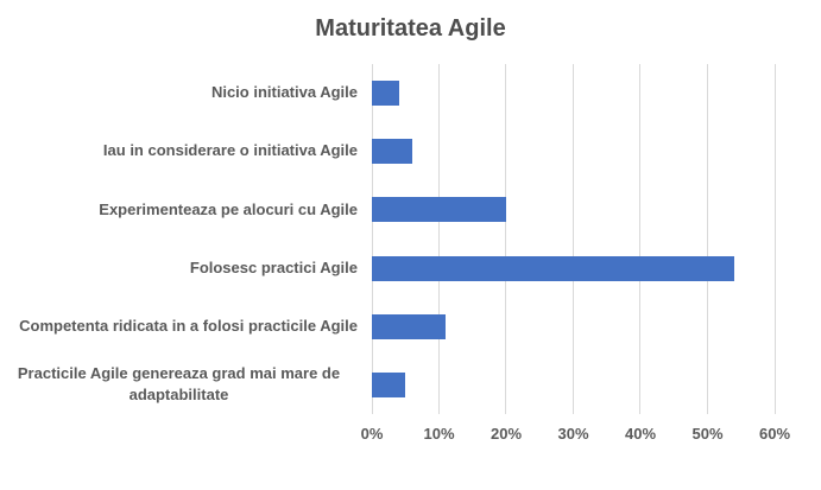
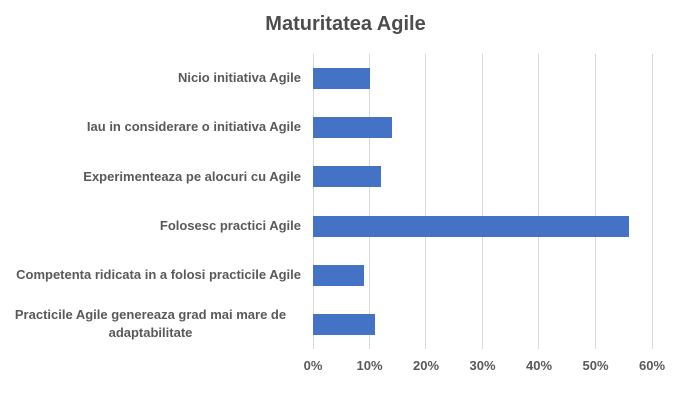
Nicio initiativa Agile: 4% -> 10%
Iau in considerare o initiativa Agile: 6% -> 14%
Experimenteaza pe alocuri cu Agile: 20% -> 12%
Folosesc practici Agile: 54% -> 56%
Competenta ridicata in a folosi practicile Agile: 11% -> 9%
Practicile Agile genereaza grad mai mare de adaptabilitate: 5% -> 11%
